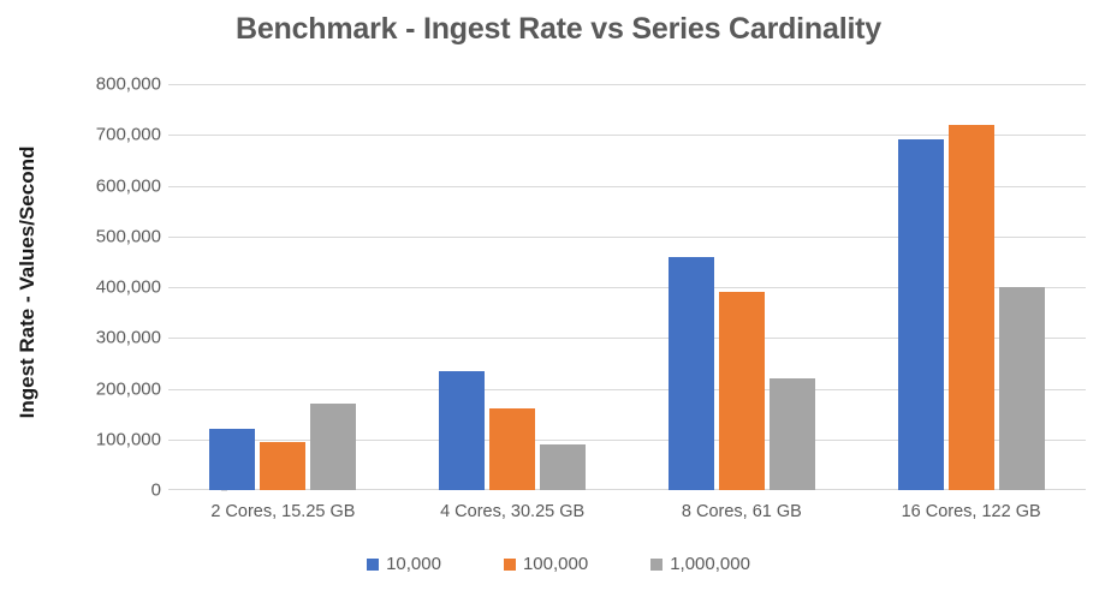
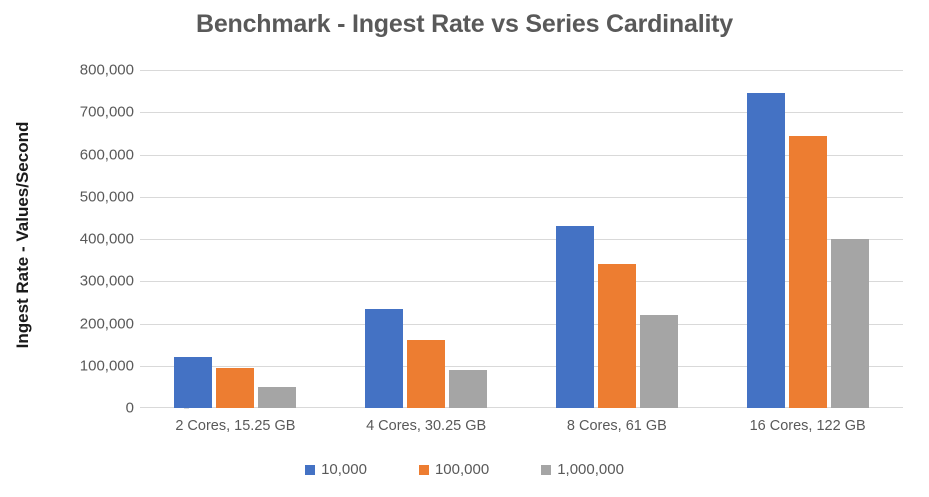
1,000,000/2 Cores, 15.25 GB: 170000 -> 50000
10,000/8 Cores, 61 GB: 460000 -> 430000
100,000/8 Cores, 61 GB: 390000 -> 340000
10,000/16 Cores, 122 GB: 690000 -> 740000
100,000/16 Cores, 122 GB: 720000 -> 640000
